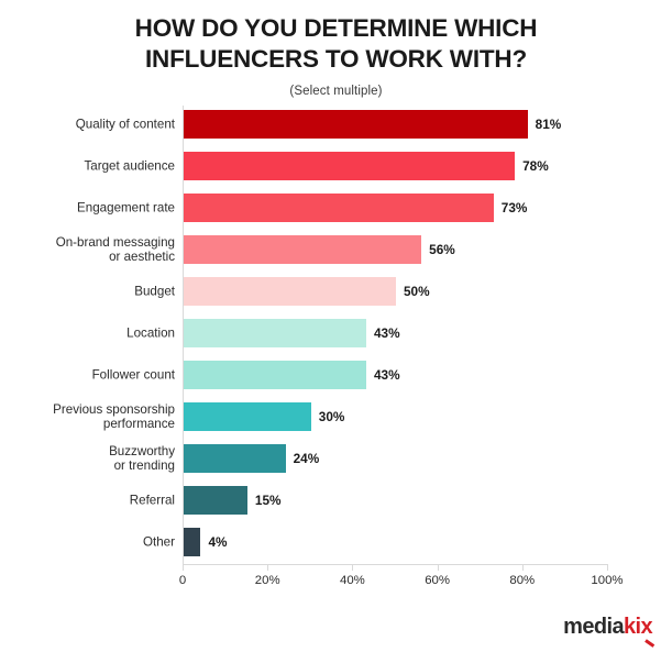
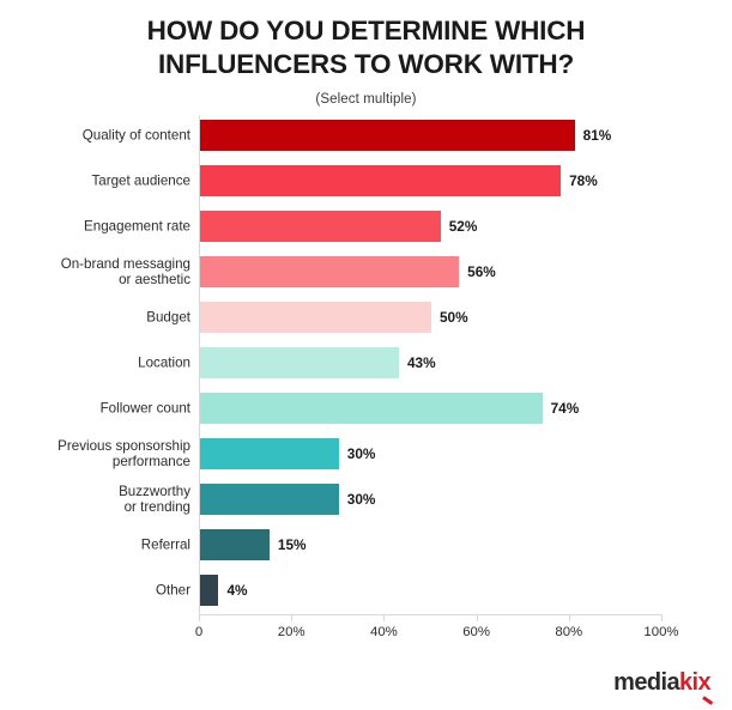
Engagement rate: 73% -> 52%
Follower count: 43% -> 74%
Buzzworthy or trending: 24% -> 30%
